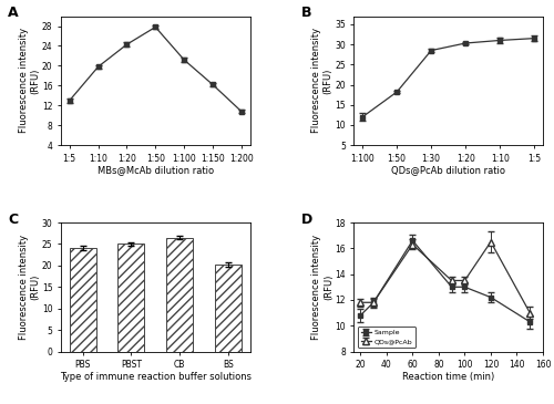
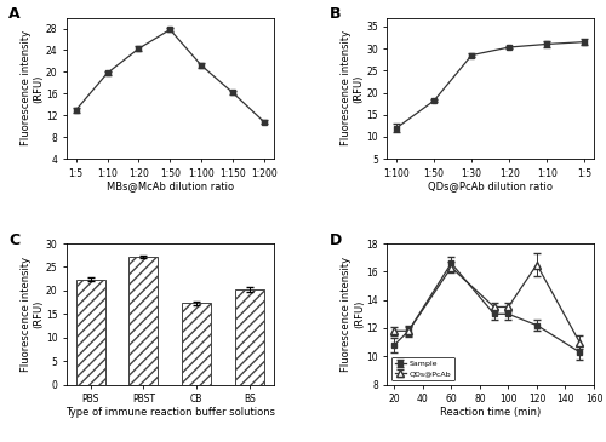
PBS: 24.0 -> 22.4
PBST: 25.0 -> 27.2
CB: 26.5 -> 17.3
